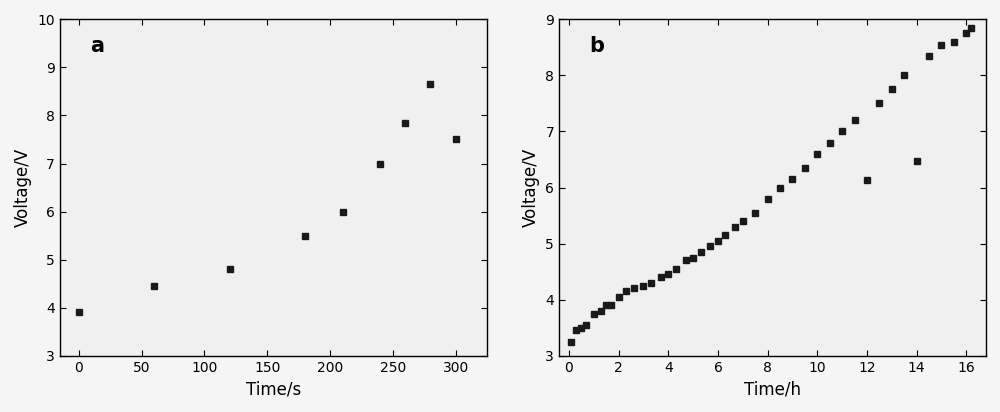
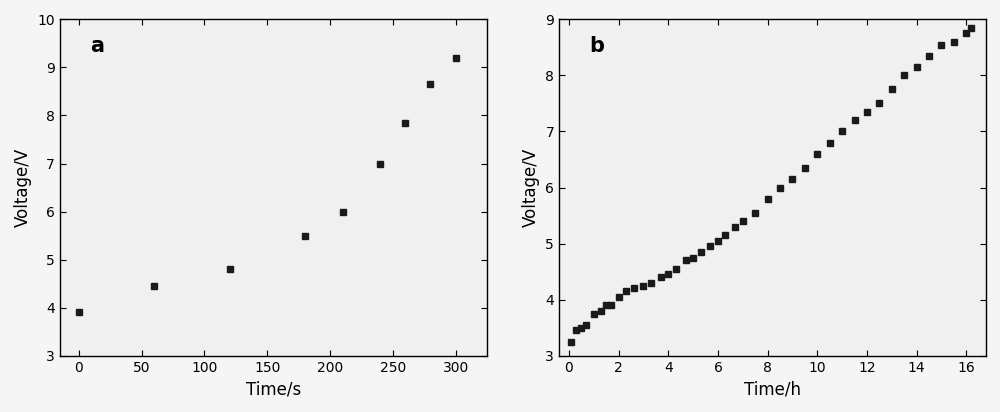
300: 7.50 -> 9.20
12: 6.14 -> 7.35
14: 6.48 -> 8.15
